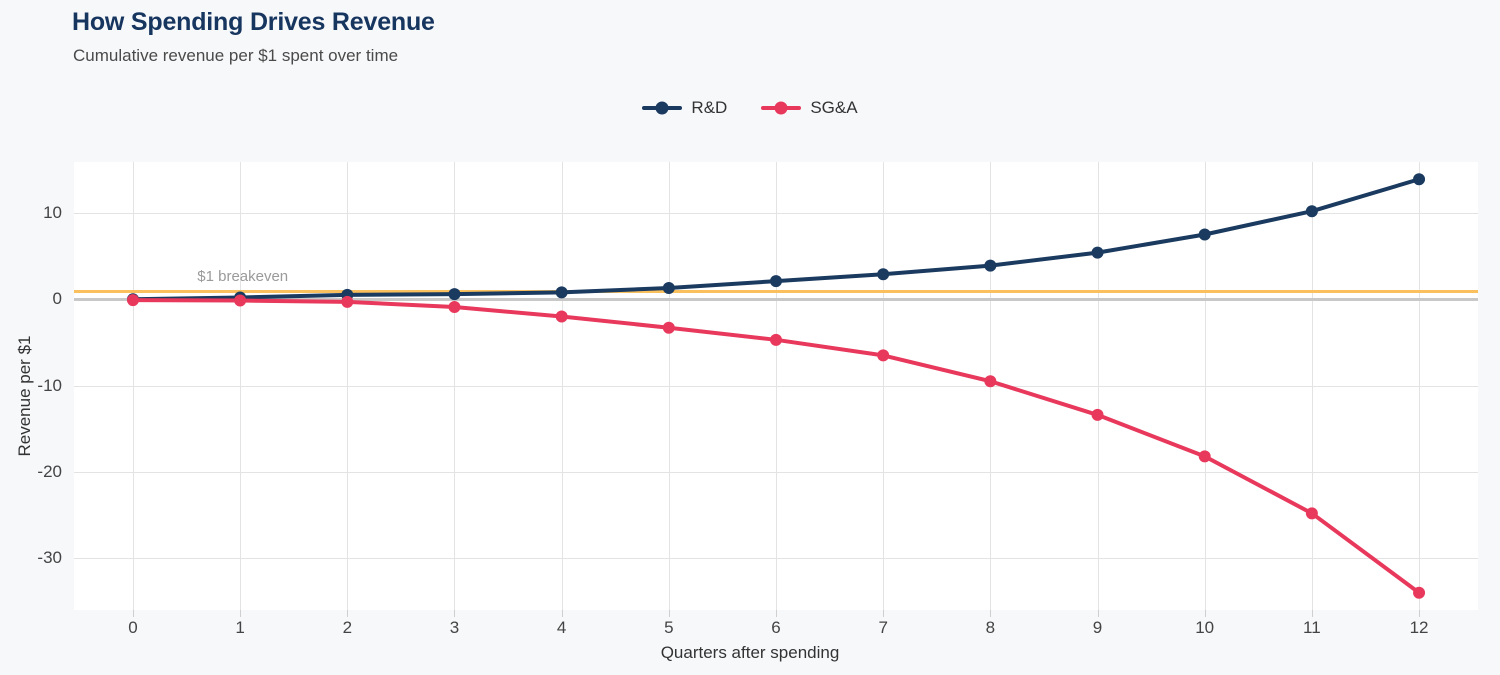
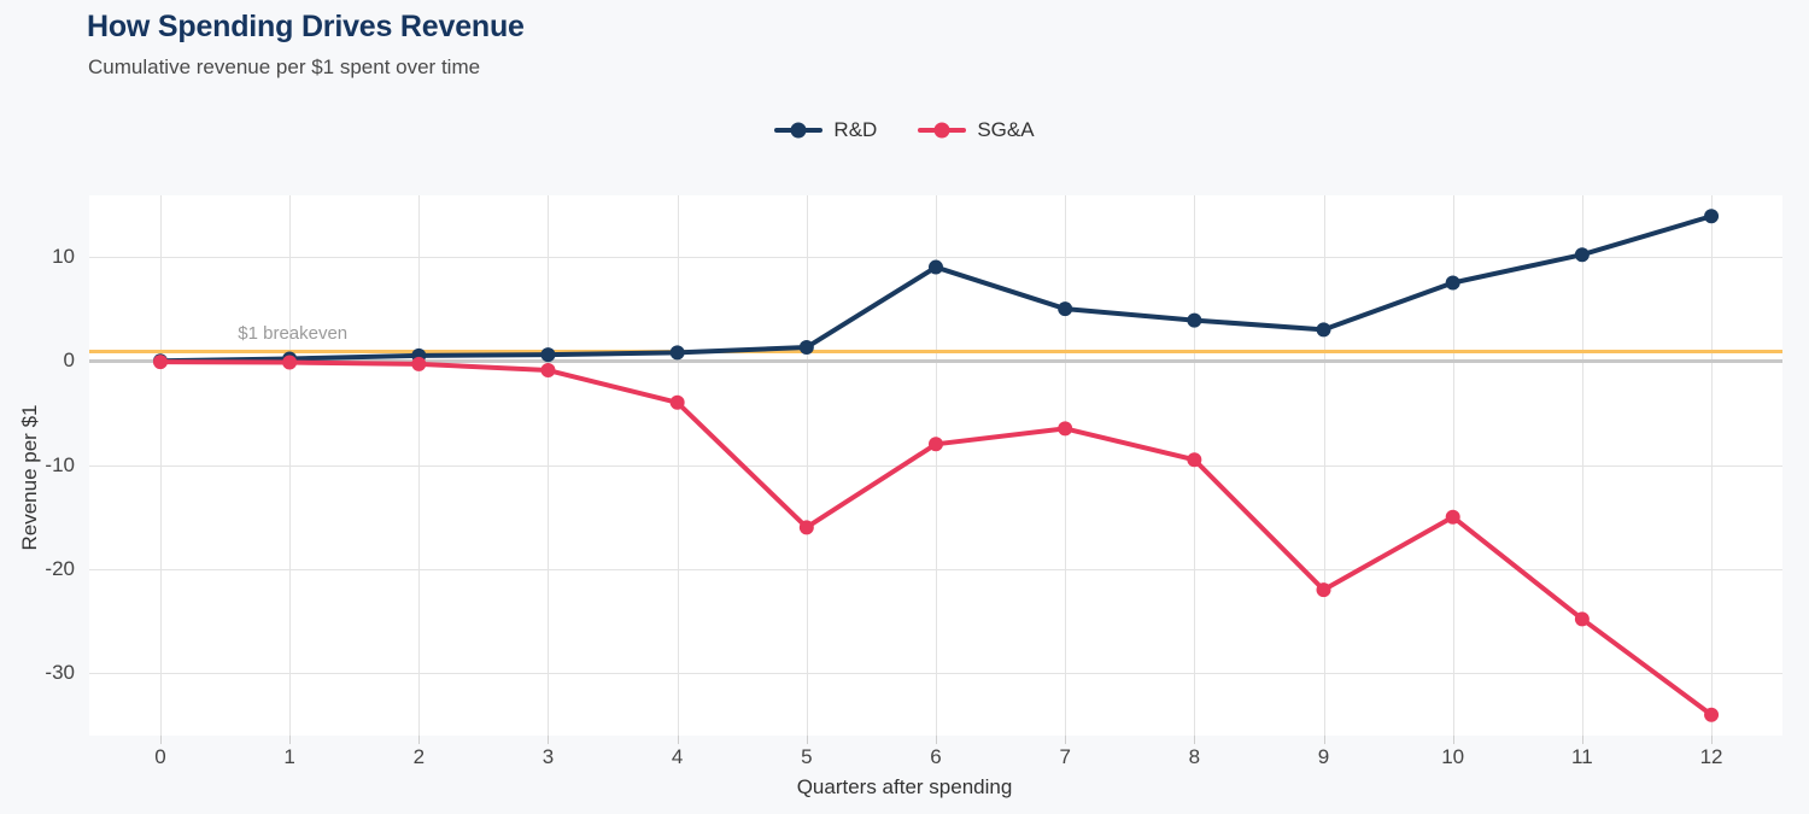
SG&A/4: -2 -> -4
SG&A/5: -3 -> -16
R&D/6: 2 -> 9
SG&A/6: -5 -> -8
R&D/7: 3 -> 5
R&D/9: 5 -> 3
SG&A/9: -13 -> -22
SG&A/10: -18 -> -15
